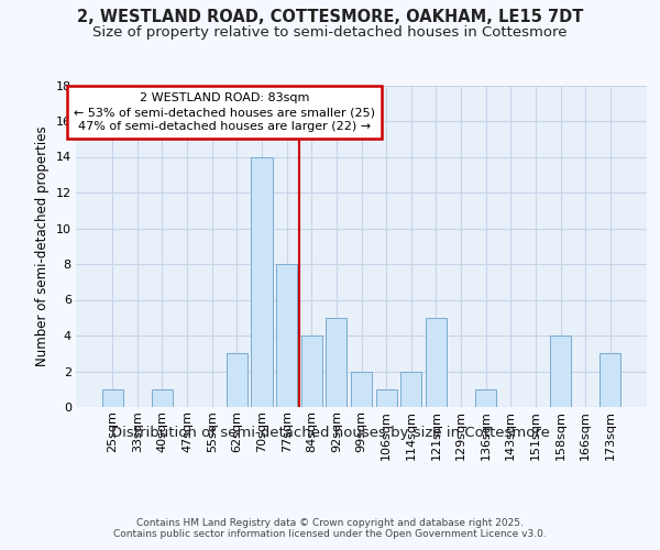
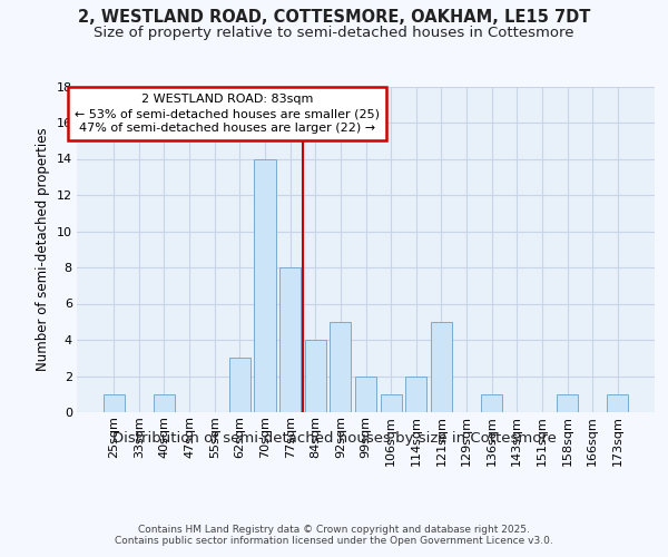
158sqm: 4 -> 1
173sqm: 3 -> 1
